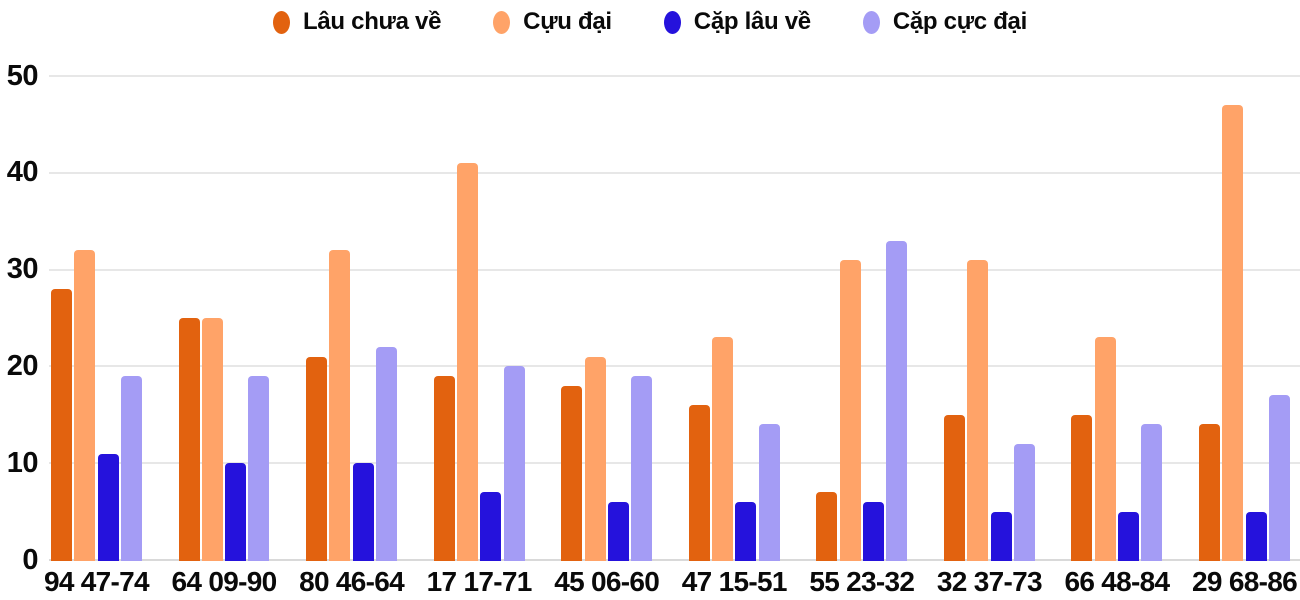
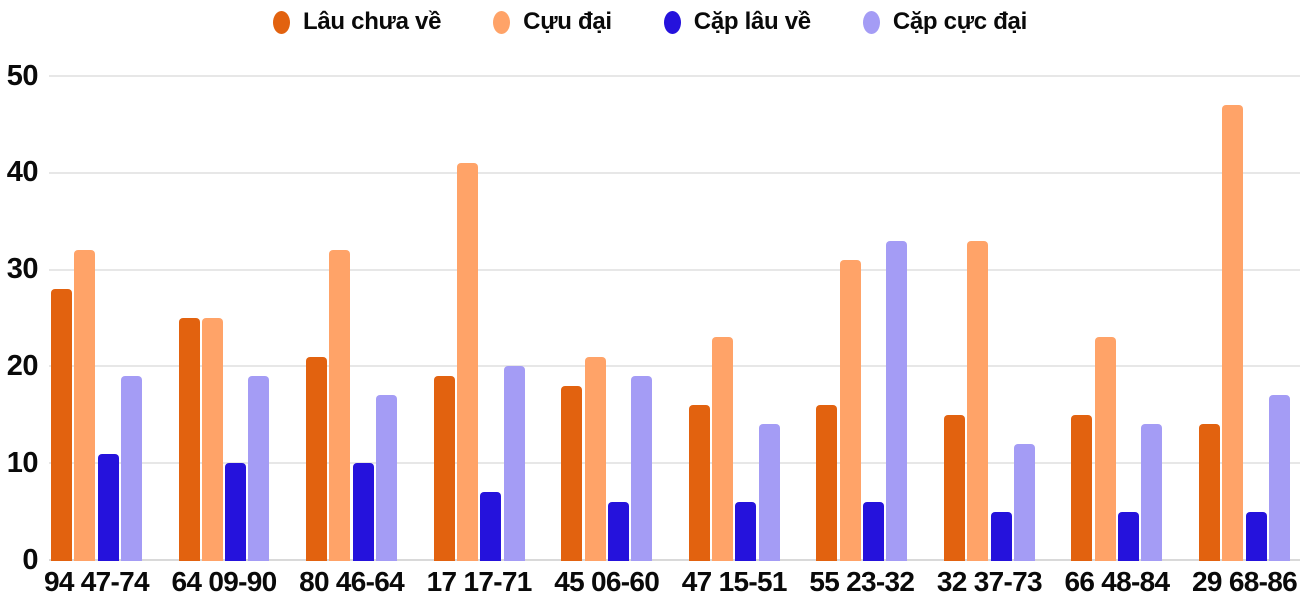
Cặp cực đại/80 46-64: 22 -> 17
Lâu chưa về/55 23-32: 7 -> 16
Cựu đại/32 37-73: 31 -> 33
